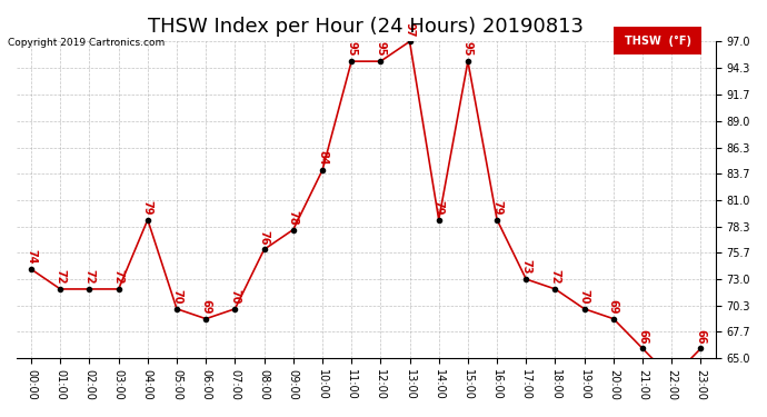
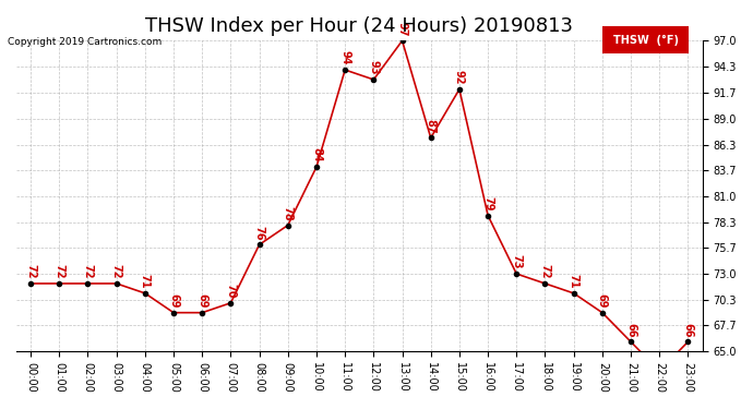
00:00: 74 -> 72
04:00: 79 -> 71
05:00: 70 -> 69
11:00: 95 -> 94
12:00: 95 -> 93
14:00: 79 -> 87
15:00: 95 -> 92
19:00: 70 -> 71
